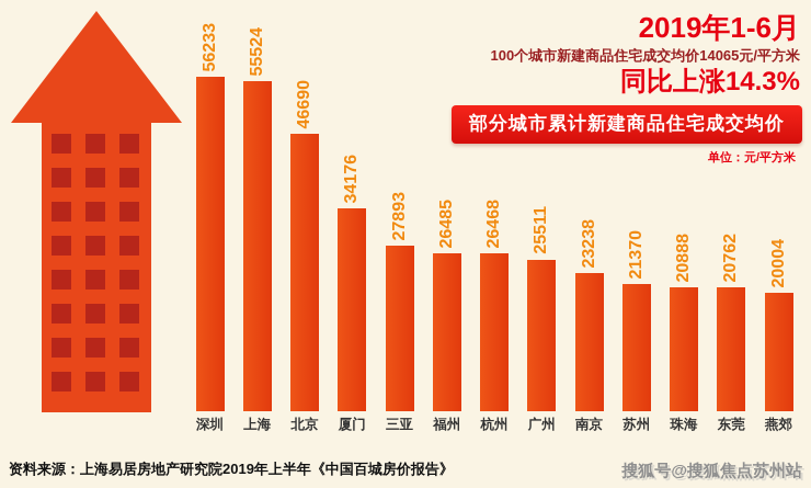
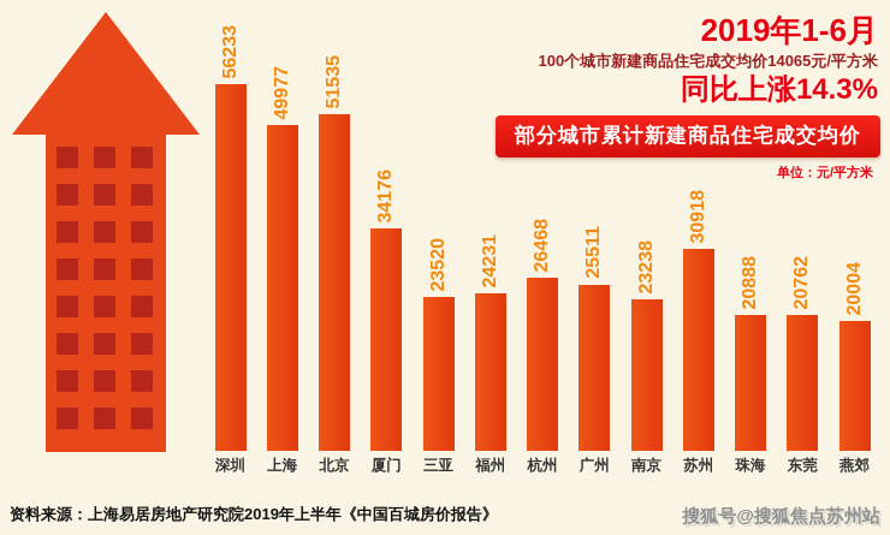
上海: 55524 -> 49977
北京: 46690 -> 51535
三亚: 27893 -> 23520
福州: 26485 -> 24231
苏州: 21370 -> 30918
